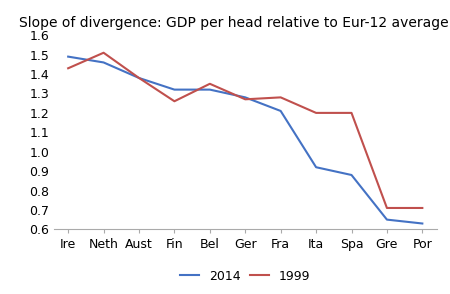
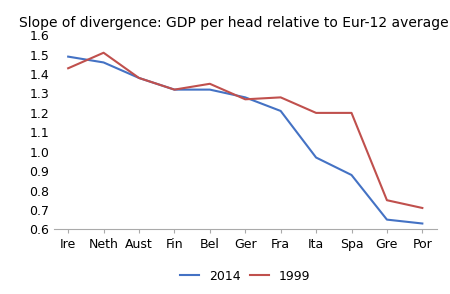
1999/Fin: 1.26 -> 1.32
2014/Ita: 0.92 -> 0.97
1999/Gre: 0.71 -> 0.75
